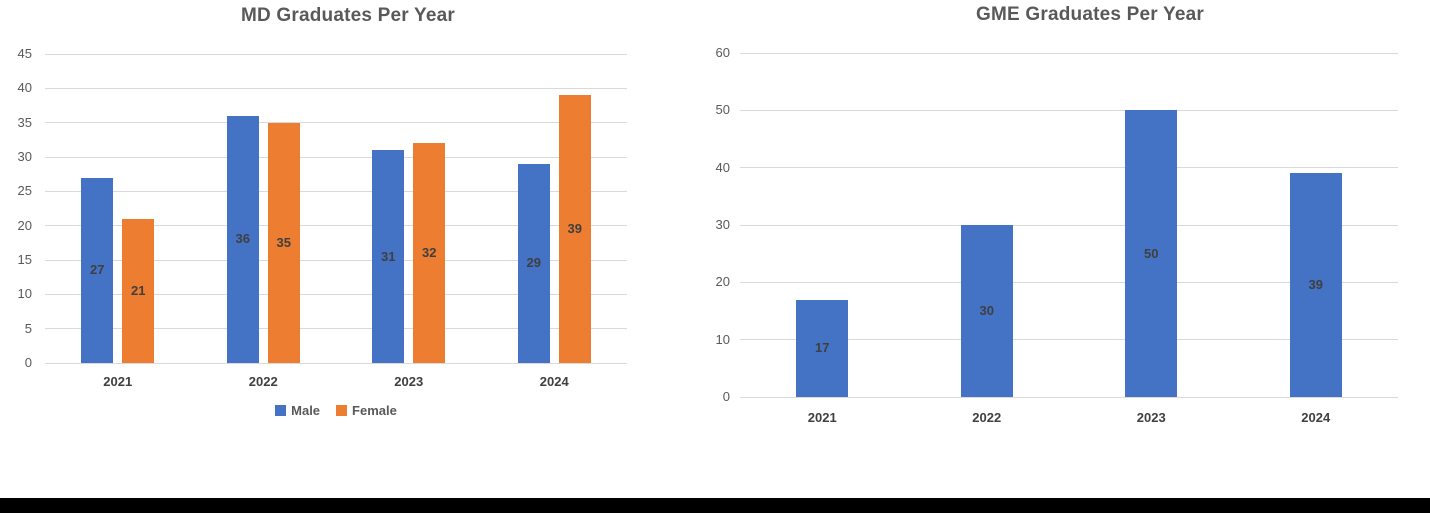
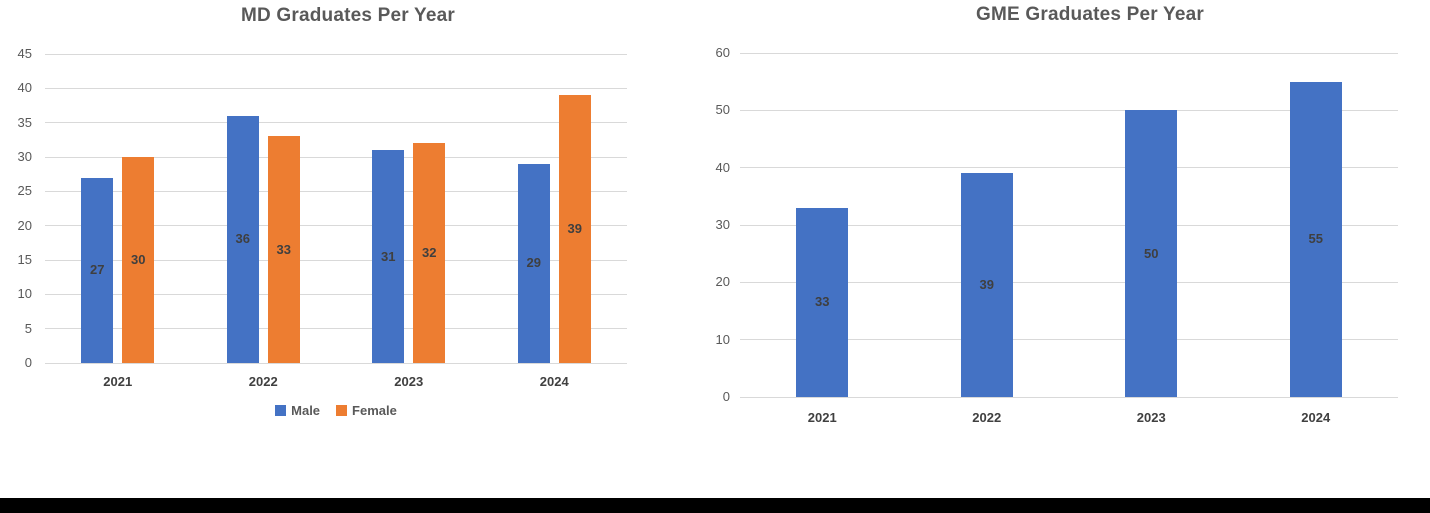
MD Graduates Per Year/Female/2021: 21 -> 30
MD Graduates Per Year/Female/2022: 35 -> 33
GME Graduates Per Year/2021: 17 -> 33
GME Graduates Per Year/2022: 30 -> 39
GME Graduates Per Year/2024: 39 -> 55
